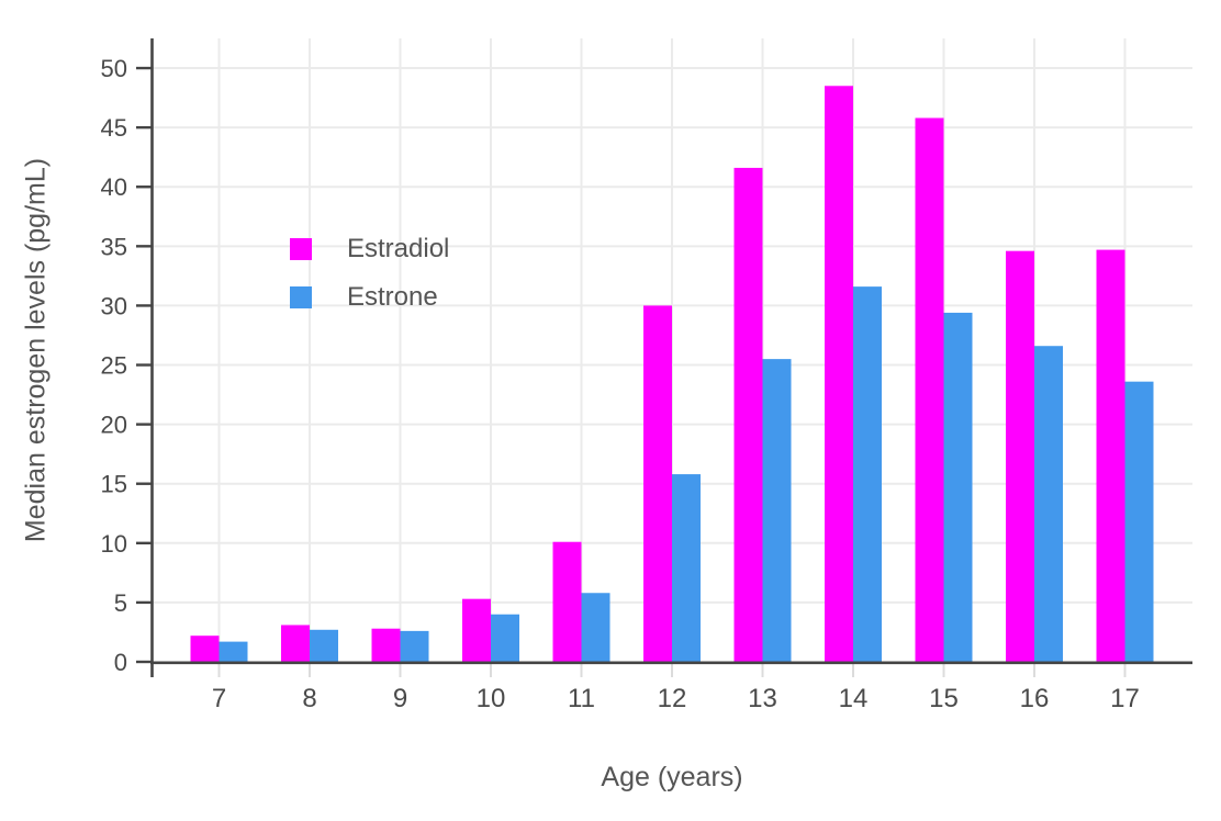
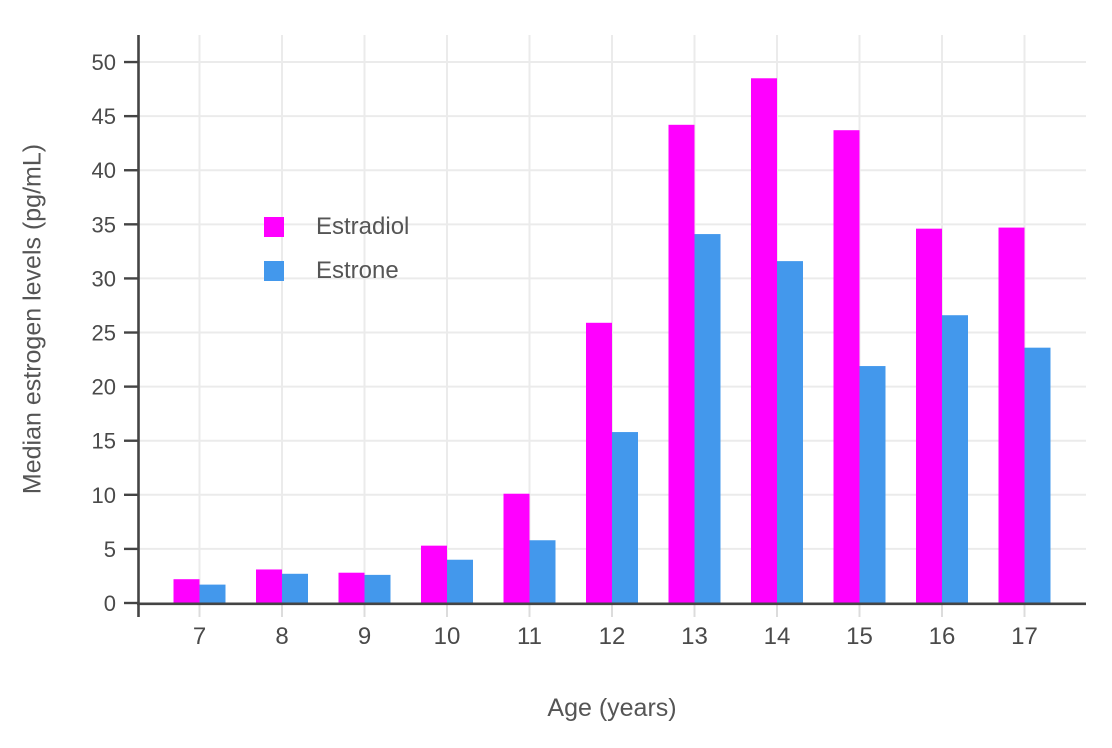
Estradiol/12: 30.0 -> 25.9
Estradiol/13: 41.6 -> 44.2
Estrone/13: 25.5 -> 34.1
Estradiol/15: 45.8 -> 43.7
Estrone/15: 29.4 -> 21.9
